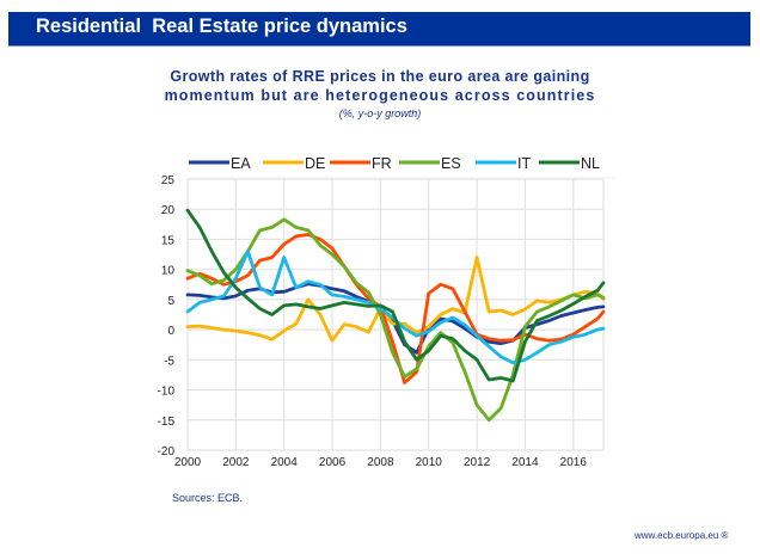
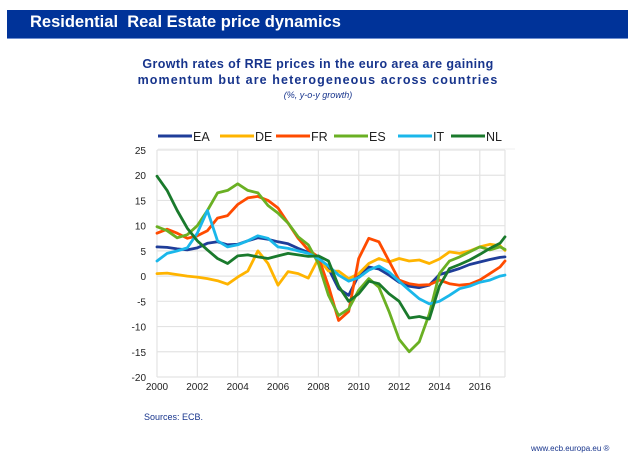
IT/2004: 12 -> 6
FR/2010: 6 -> 4
DE/2012: 12 -> 4
